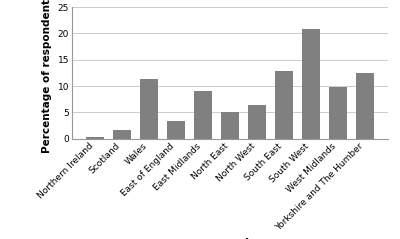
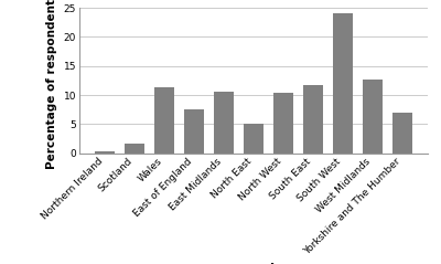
East of England: 3.4 -> 7.6
East Midlands: 9.0 -> 10.6
North West: 6.4 -> 10.3
South East: 12.8 -> 11.7
South West: 20.8 -> 24.0
West Midlands: 9.8 -> 12.6
Yorkshire and The Humber: 12.4 -> 7.0
